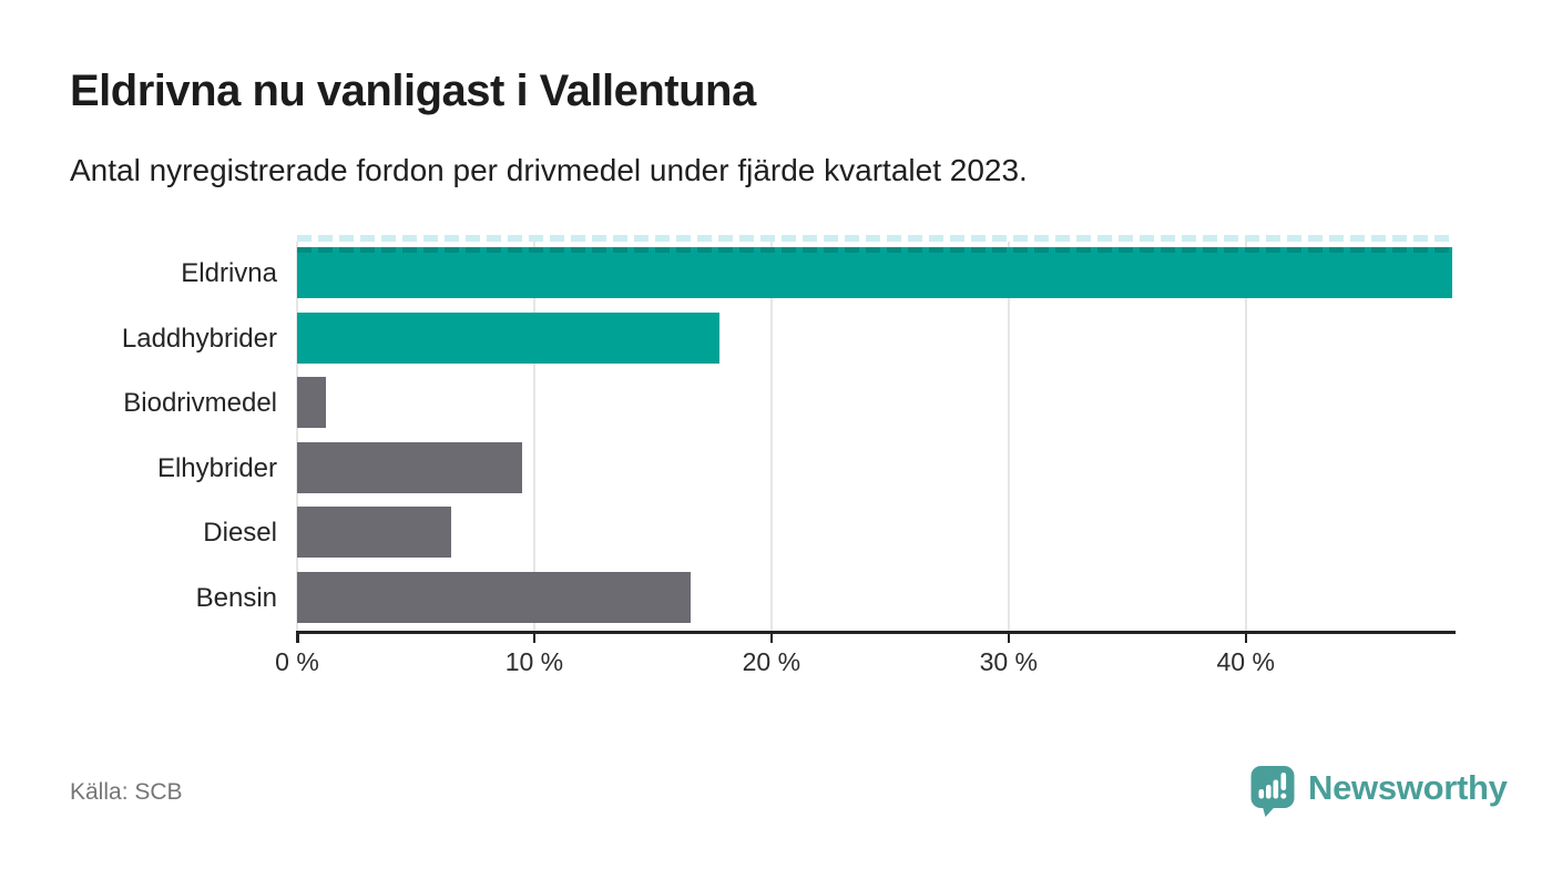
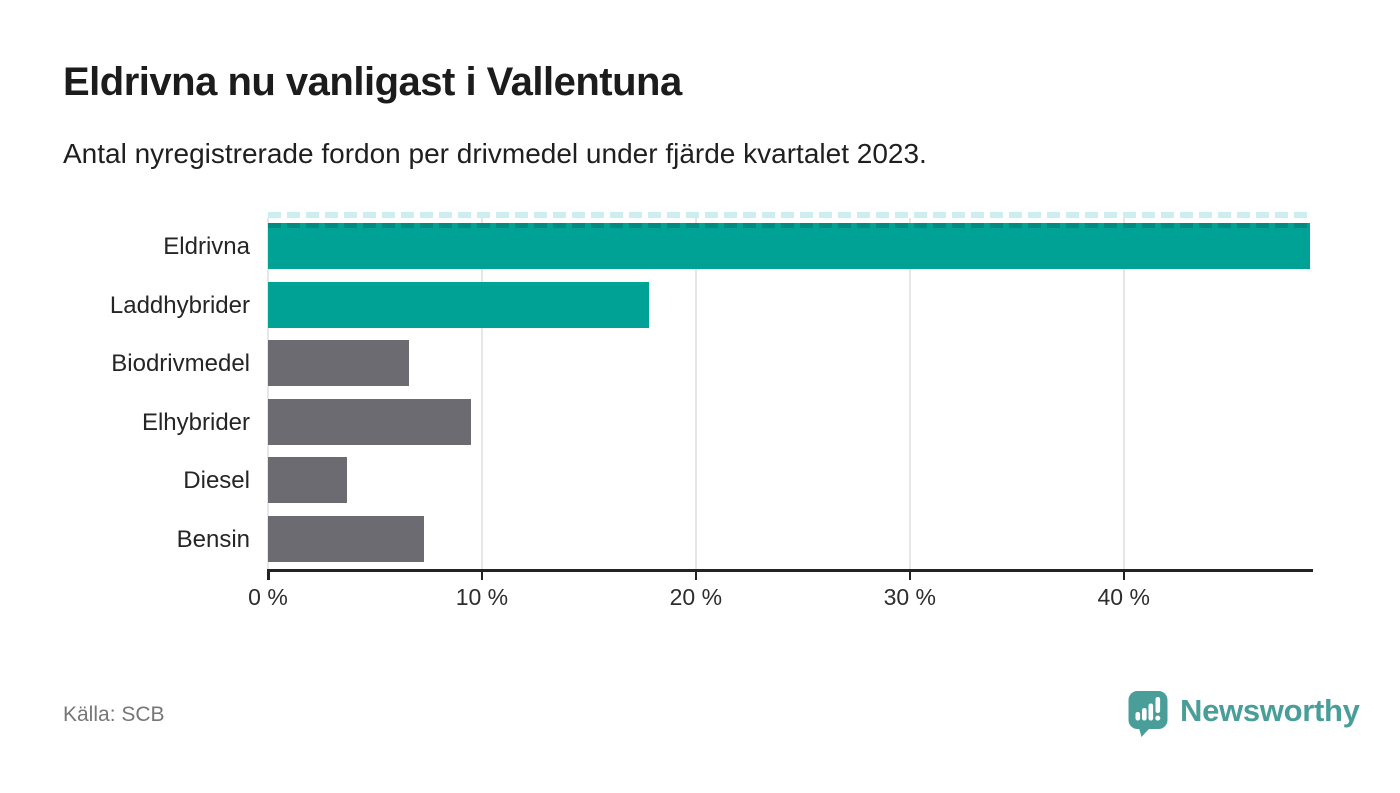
Biodrivmedel: 1.2% -> 6.6%
Diesel: 6.5% -> 3.7%
Bensin: 16.6% -> 7.3%
